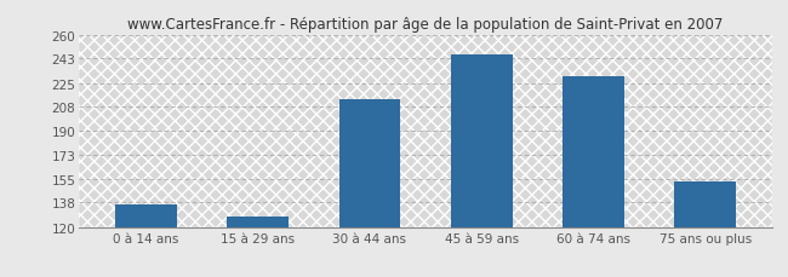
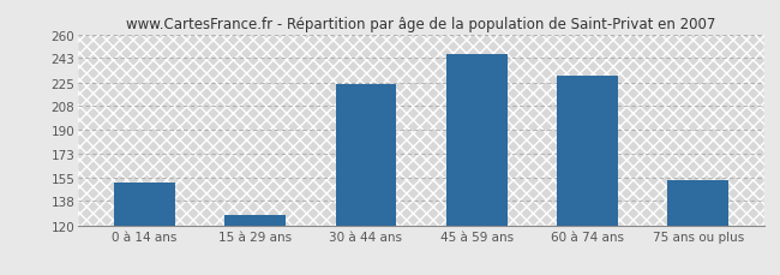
0 à 14 ans: 136 -> 151
30 à 44 ans: 213 -> 224
